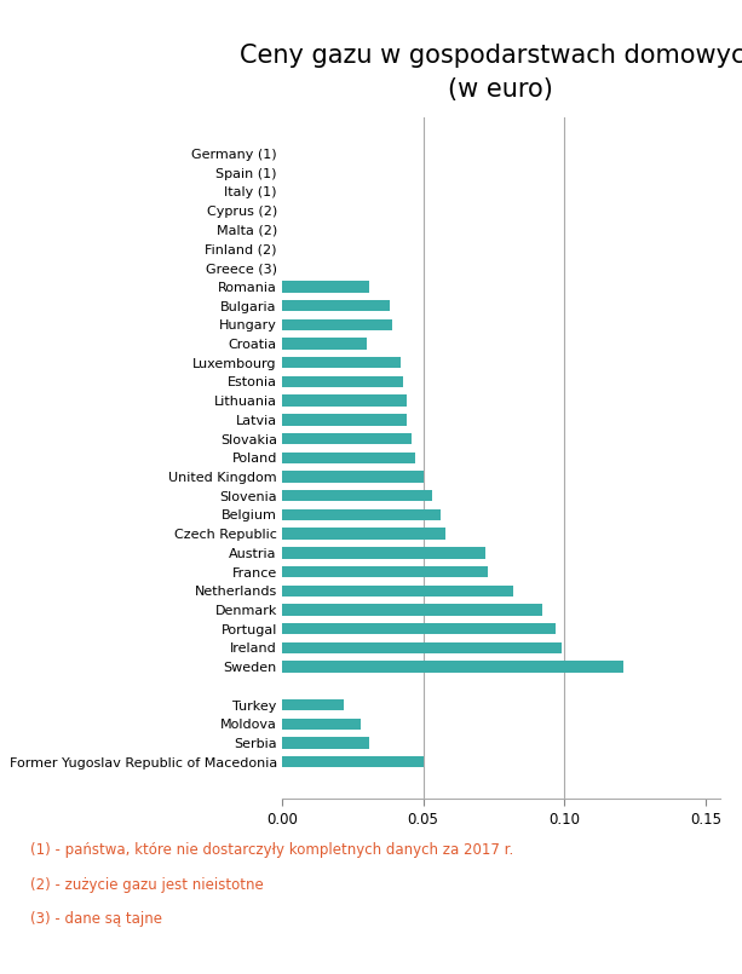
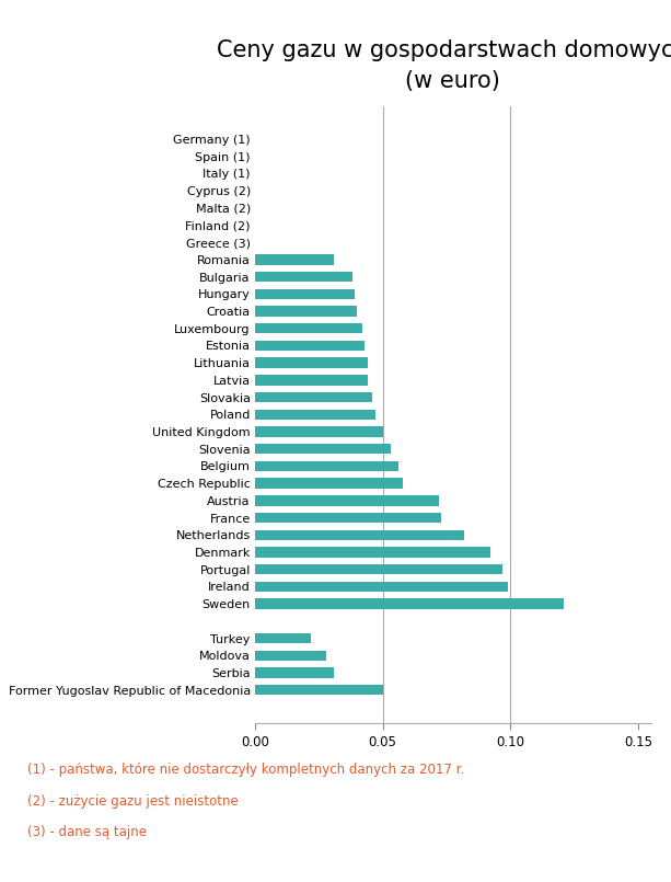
Croatia: 0.030 -> 0.040
